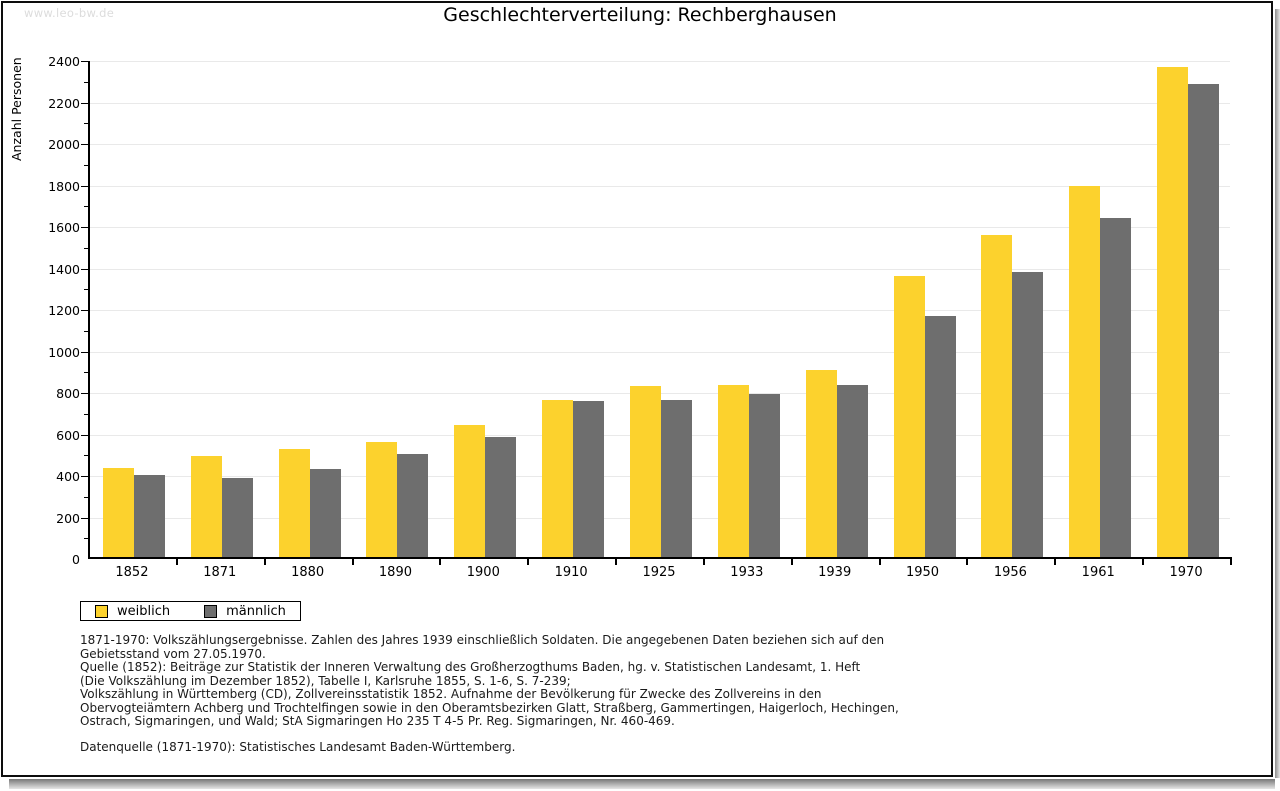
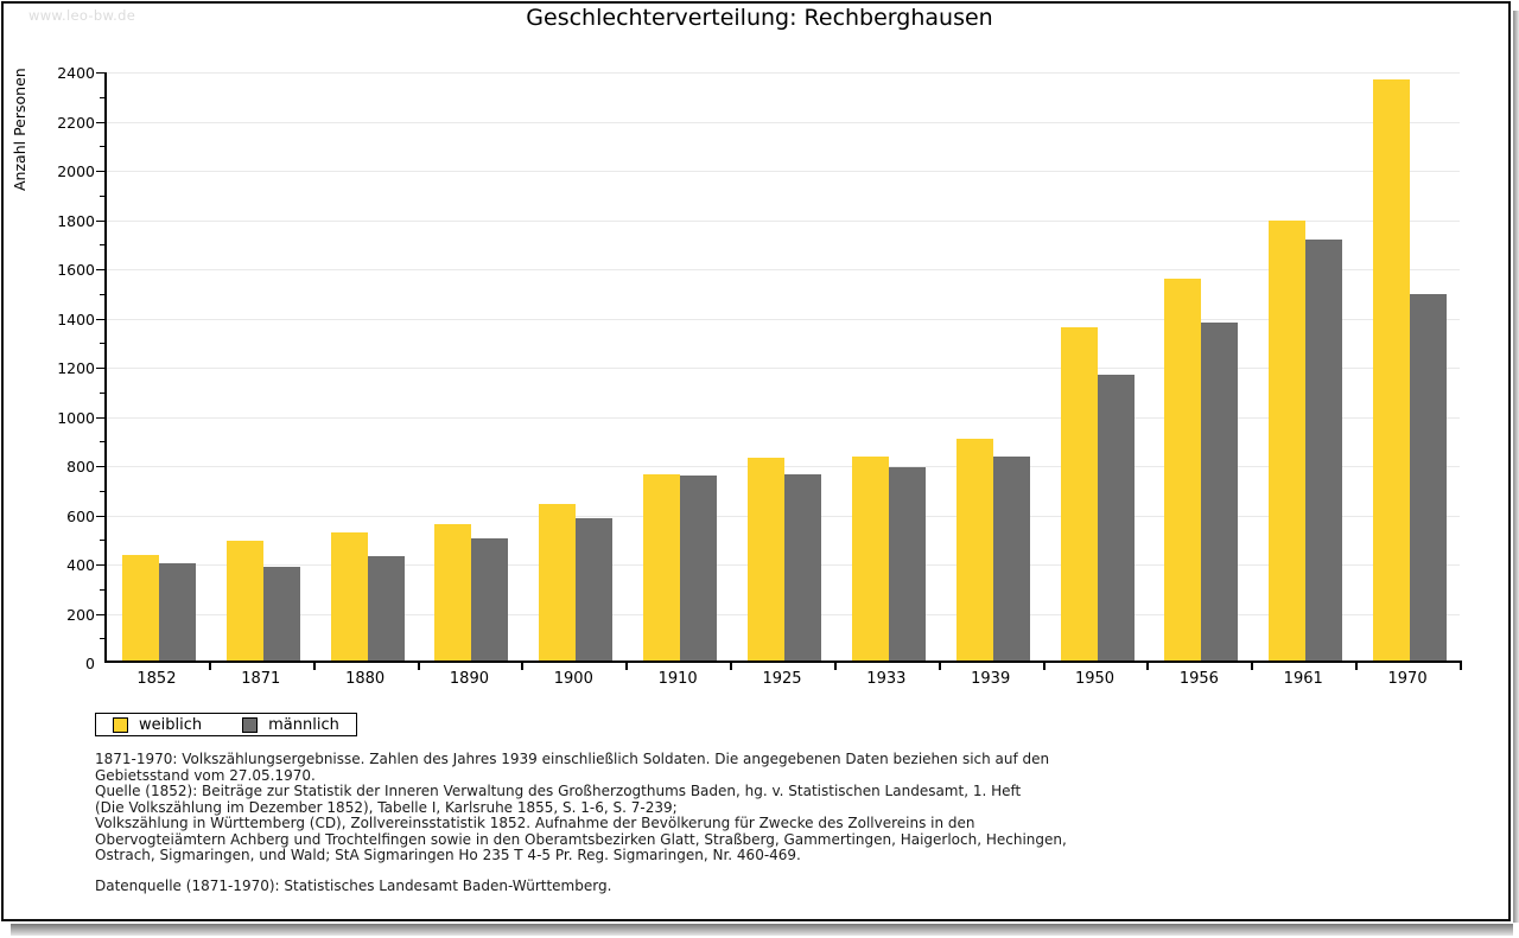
männlich/1961: 1640 -> 1710
männlich/1970: 2280 -> 1490
